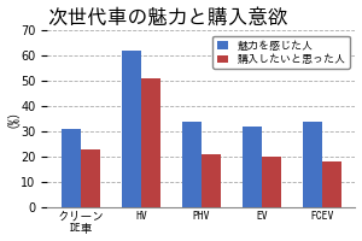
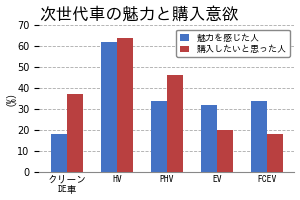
魅力を感じた人/クリーン DE車: 31 -> 18
購入したいと思った人/クリーン DE車: 23 -> 37
購入したいと思った人/HV: 51 -> 64
購入したいと思った人/PHV: 21 -> 46
